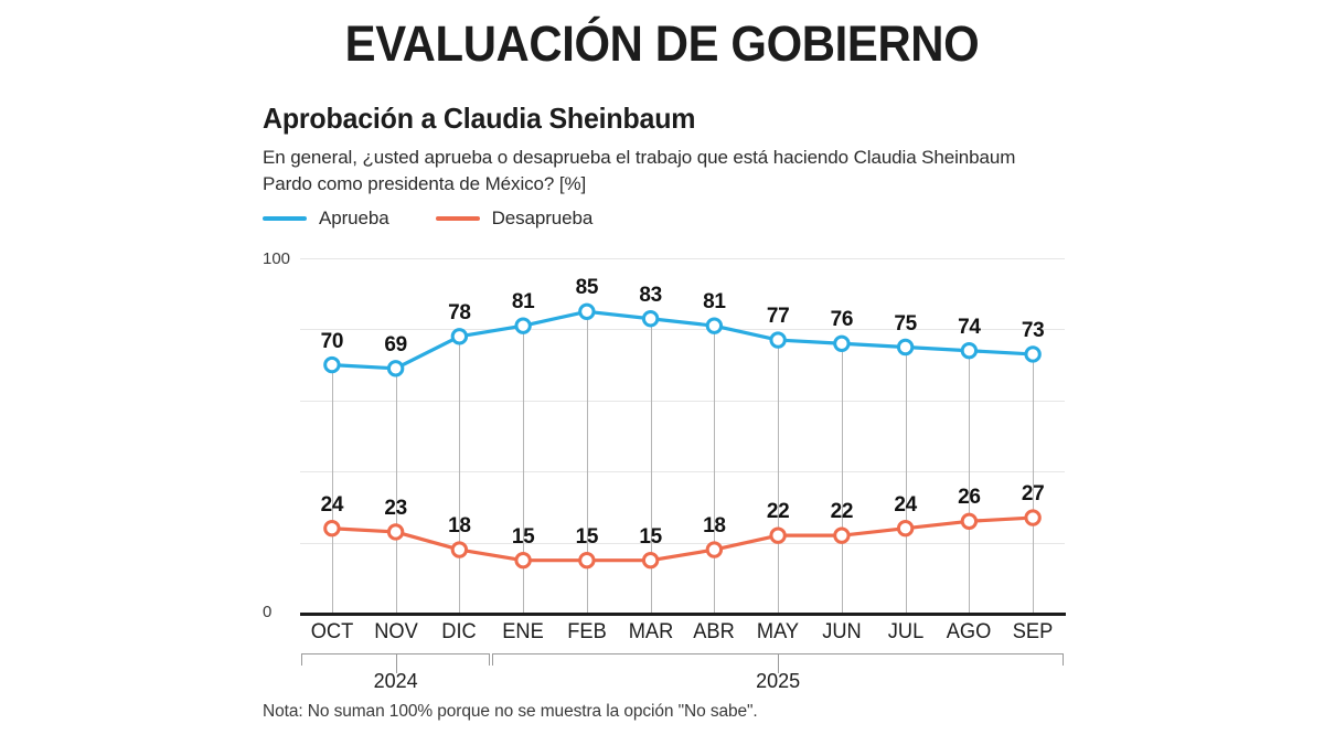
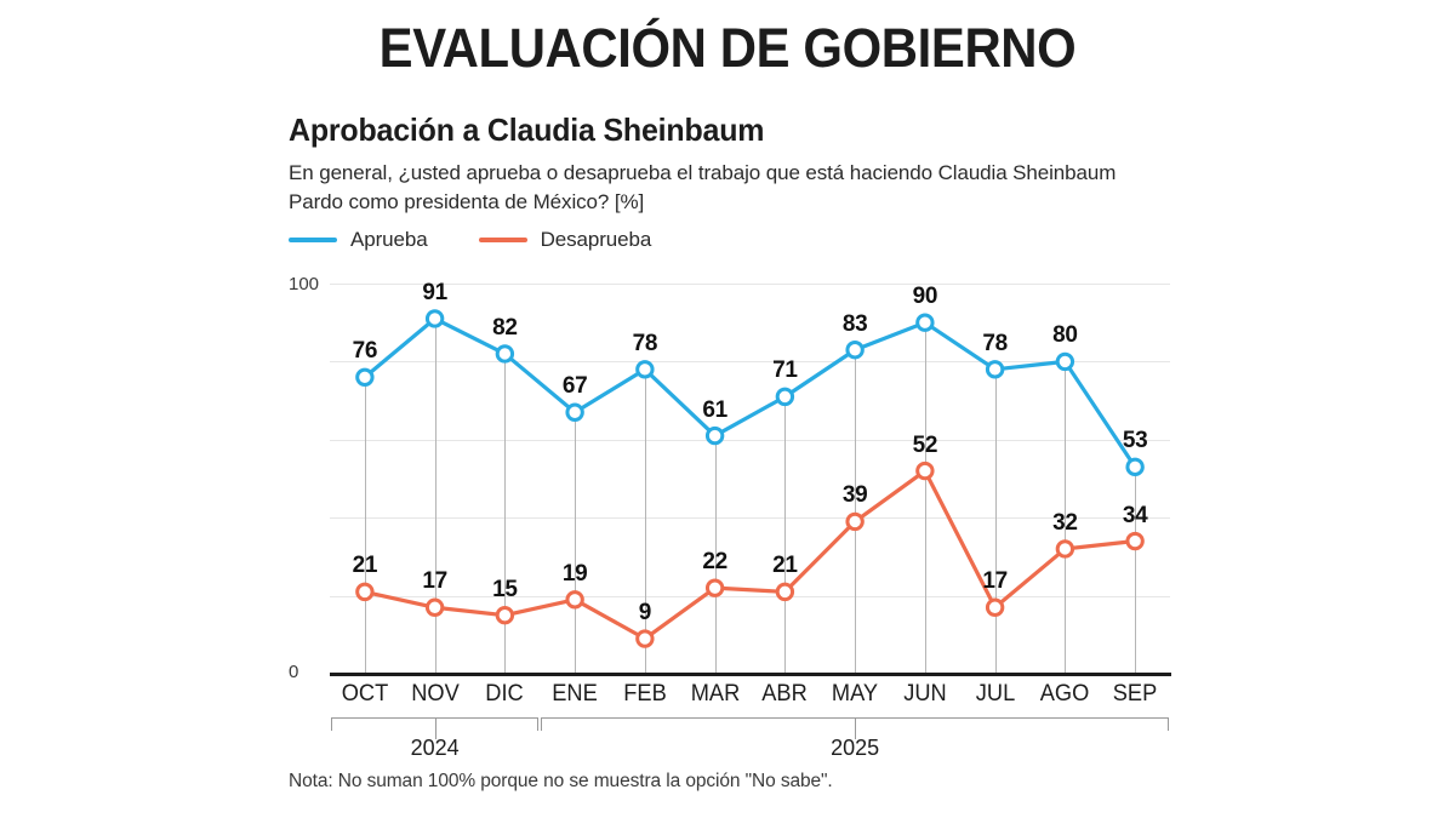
Aprueba/OCT: 70 -> 76
Desaprueba/OCT: 24 -> 21
Aprueba/NOV: 69 -> 91
Desaprueba/NOV: 23 -> 17
Aprueba/DIC: 78 -> 82
Desaprueba/DIC: 18 -> 15
Aprueba/ENE: 81 -> 67
Desaprueba/ENE: 15 -> 19
Aprueba/FEB: 85 -> 78
Desaprueba/FEB: 15 -> 9
Aprueba/MAR: 83 -> 61
Desaprueba/MAR: 15 -> 22
Aprueba/ABR: 81 -> 71
Desaprueba/ABR: 18 -> 21
Aprueba/MAY: 77 -> 83
Desaprueba/MAY: 22 -> 39
Aprueba/JUN: 76 -> 90
Desaprueba/JUN: 22 -> 52
Aprueba/JUL: 75 -> 78
Desaprueba/JUL: 24 -> 17
Aprueba/AGO: 74 -> 80
Desaprueba/AGO: 26 -> 32
Aprueba/SEP: 73 -> 53
Desaprueba/SEP: 27 -> 34
